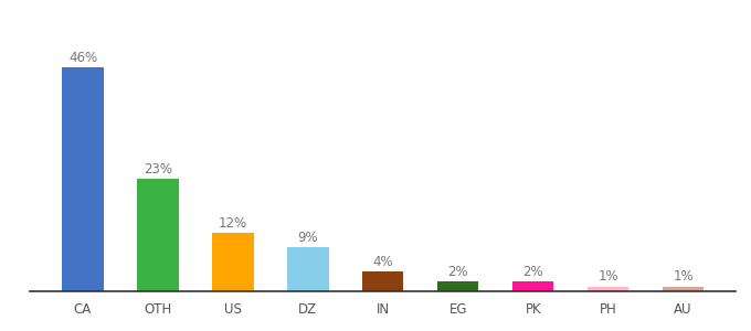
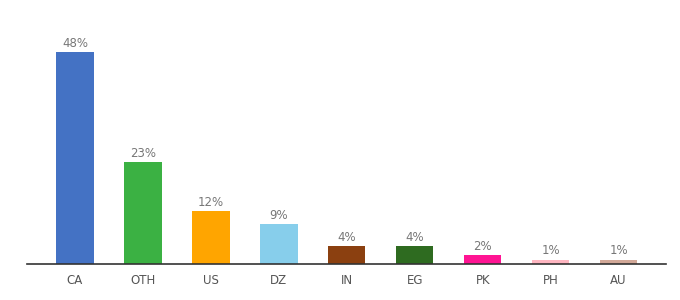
CA: 46% -> 48%
EG: 2% -> 4%
